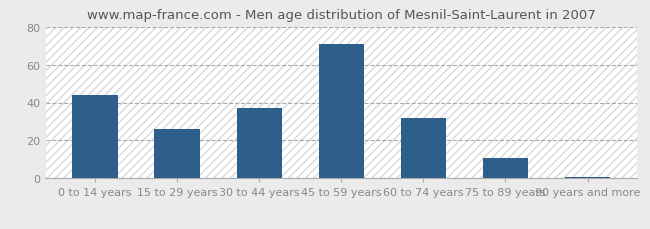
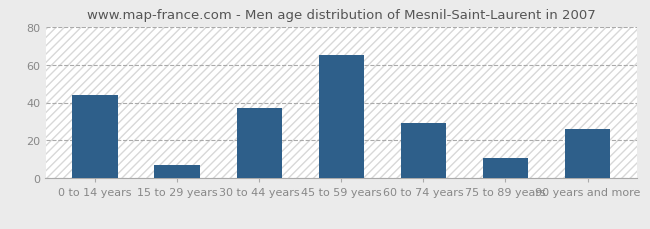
15 to 29 years: 26 -> 7
45 to 59 years: 71 -> 65
60 to 74 years: 32 -> 29
90 years and more: 1 -> 26
